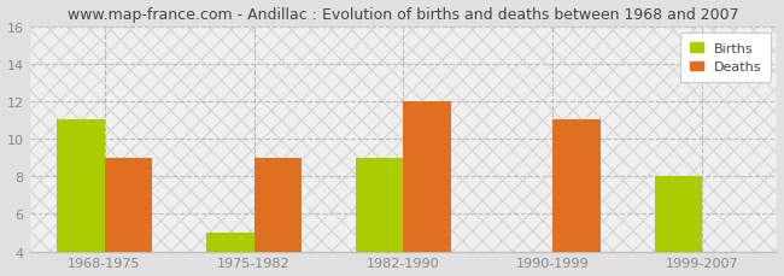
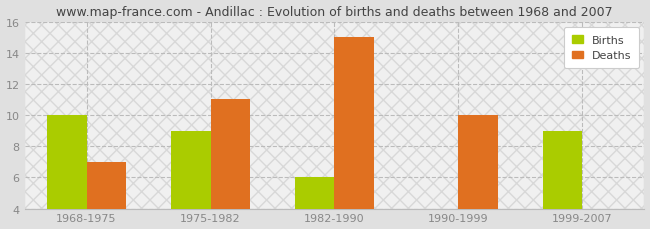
Births/1968-1975: 11 -> 10
Deaths/1968-1975: 9 -> 7
Births/1975-1982: 5 -> 9
Deaths/1975-1982: 9 -> 11
Births/1982-1990: 9 -> 6
Deaths/1982-1990: 12 -> 15
Deaths/1990-1999: 11 -> 10
Births/1999-2007: 8 -> 9
